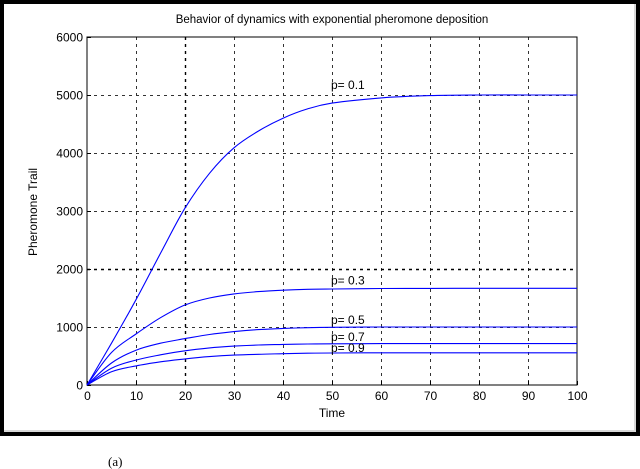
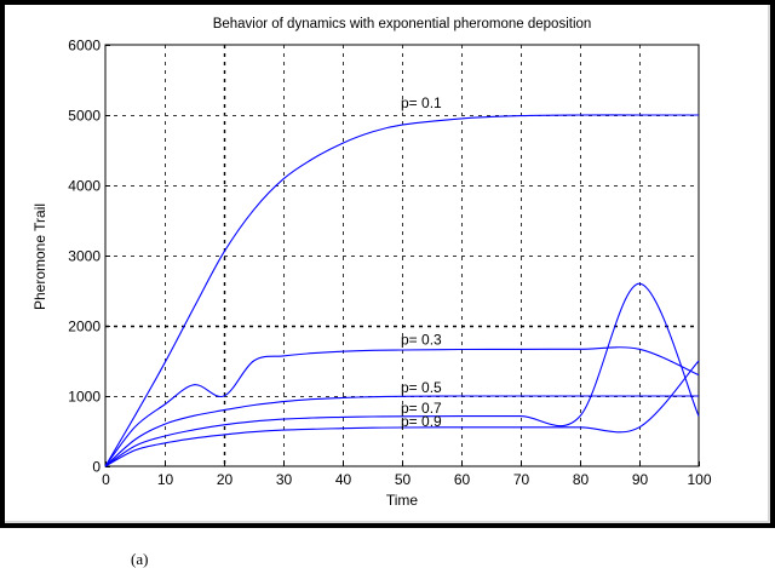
p= 0.3/20: 1400 -> 1000
p= 0.7/90: 700 -> 2600
p= 0.3/100: 1700 -> 1300
p= 0.9/100: 600 -> 1500
